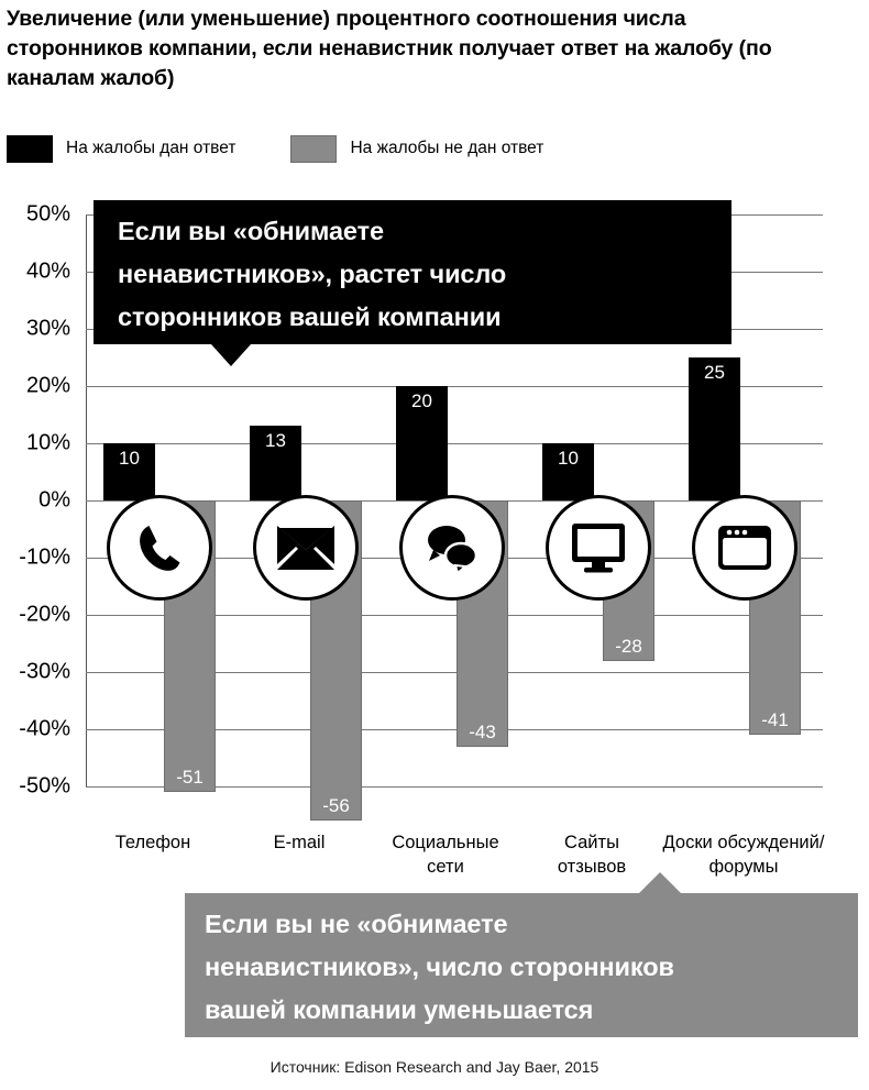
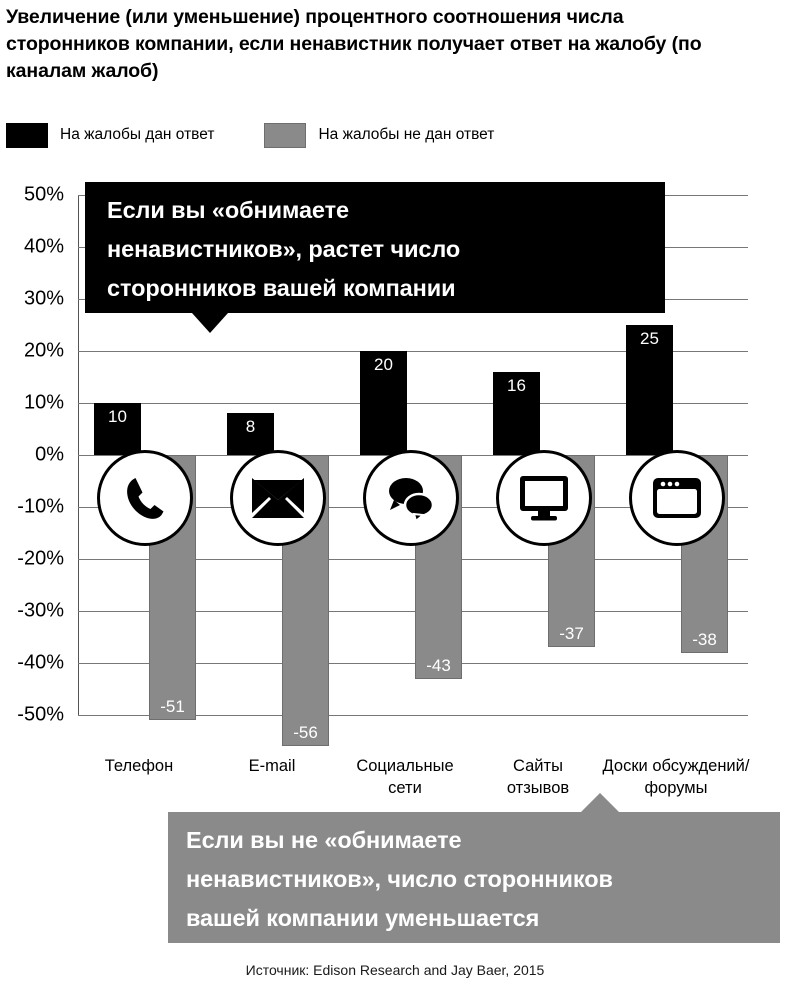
На жалобы дан ответ/E-mail: 13 -> 8
На жалобы дан ответ/Сайты отзывов: 10 -> 16
На жалобы не дан ответ/Сайты отзывов: -28 -> -37
На жалобы не дан ответ/Доски обсуждений/ форумы: -41 -> -38
